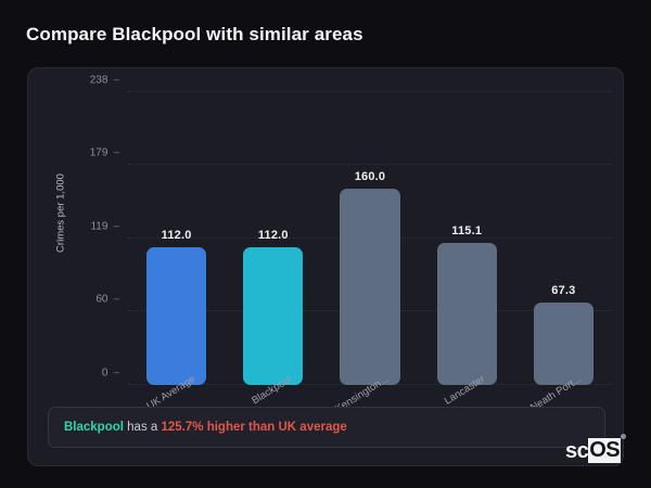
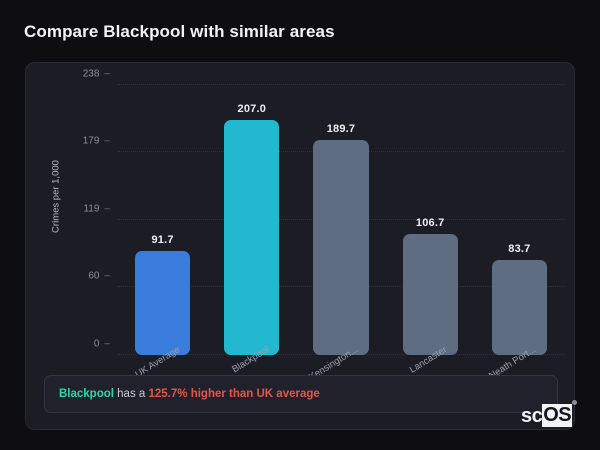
UK Average: 112.0 -> 91.7
Blackpool: 112.0 -> 207.0
Kensington...: 160.0 -> 189.7
Lancaster: 115.1 -> 106.7
Neath Port...: 67.3 -> 83.7
